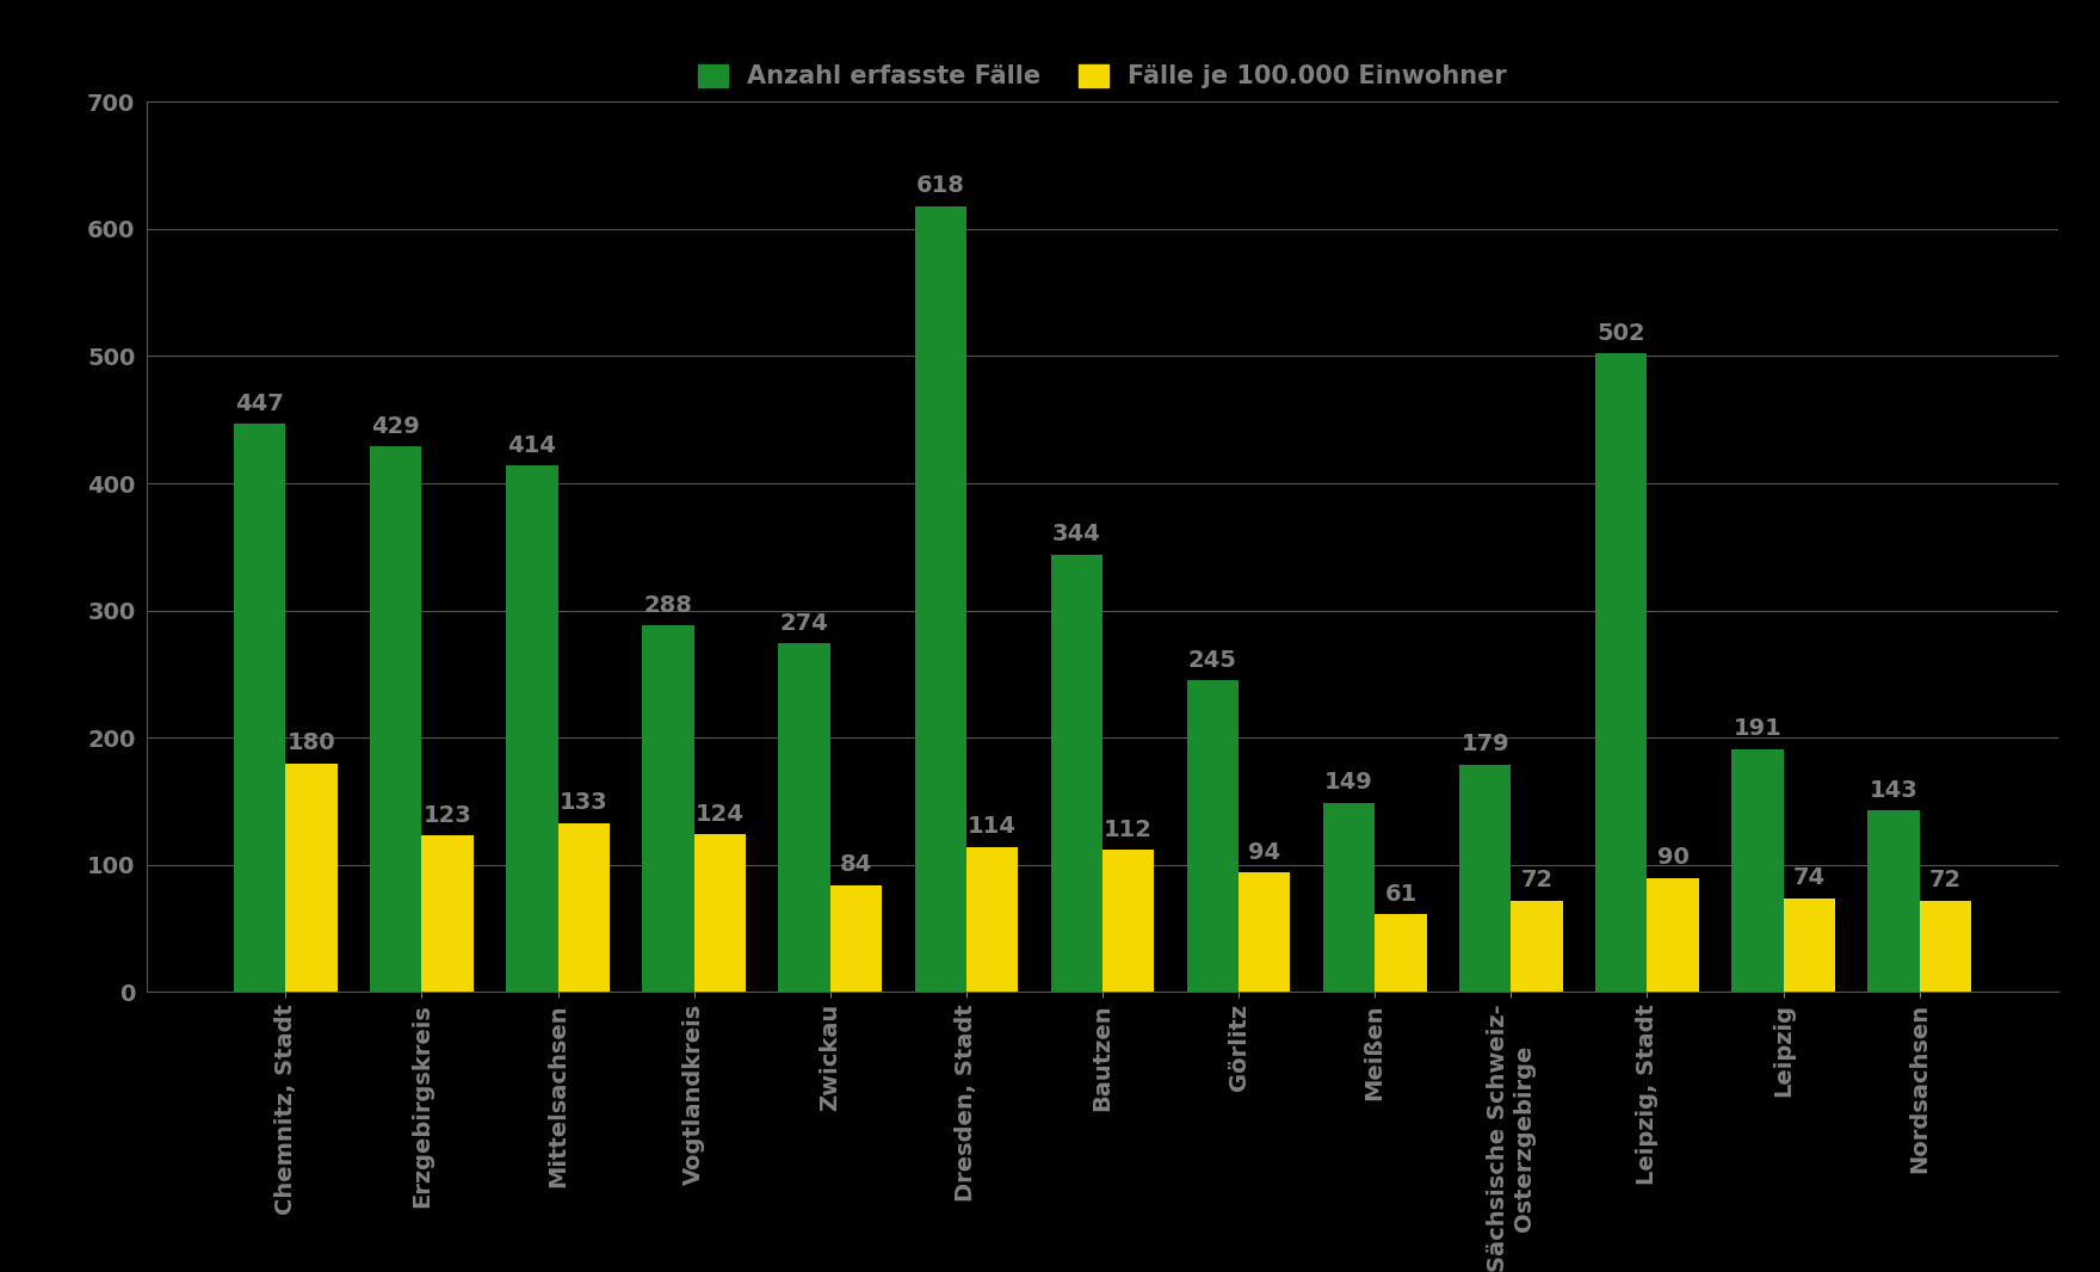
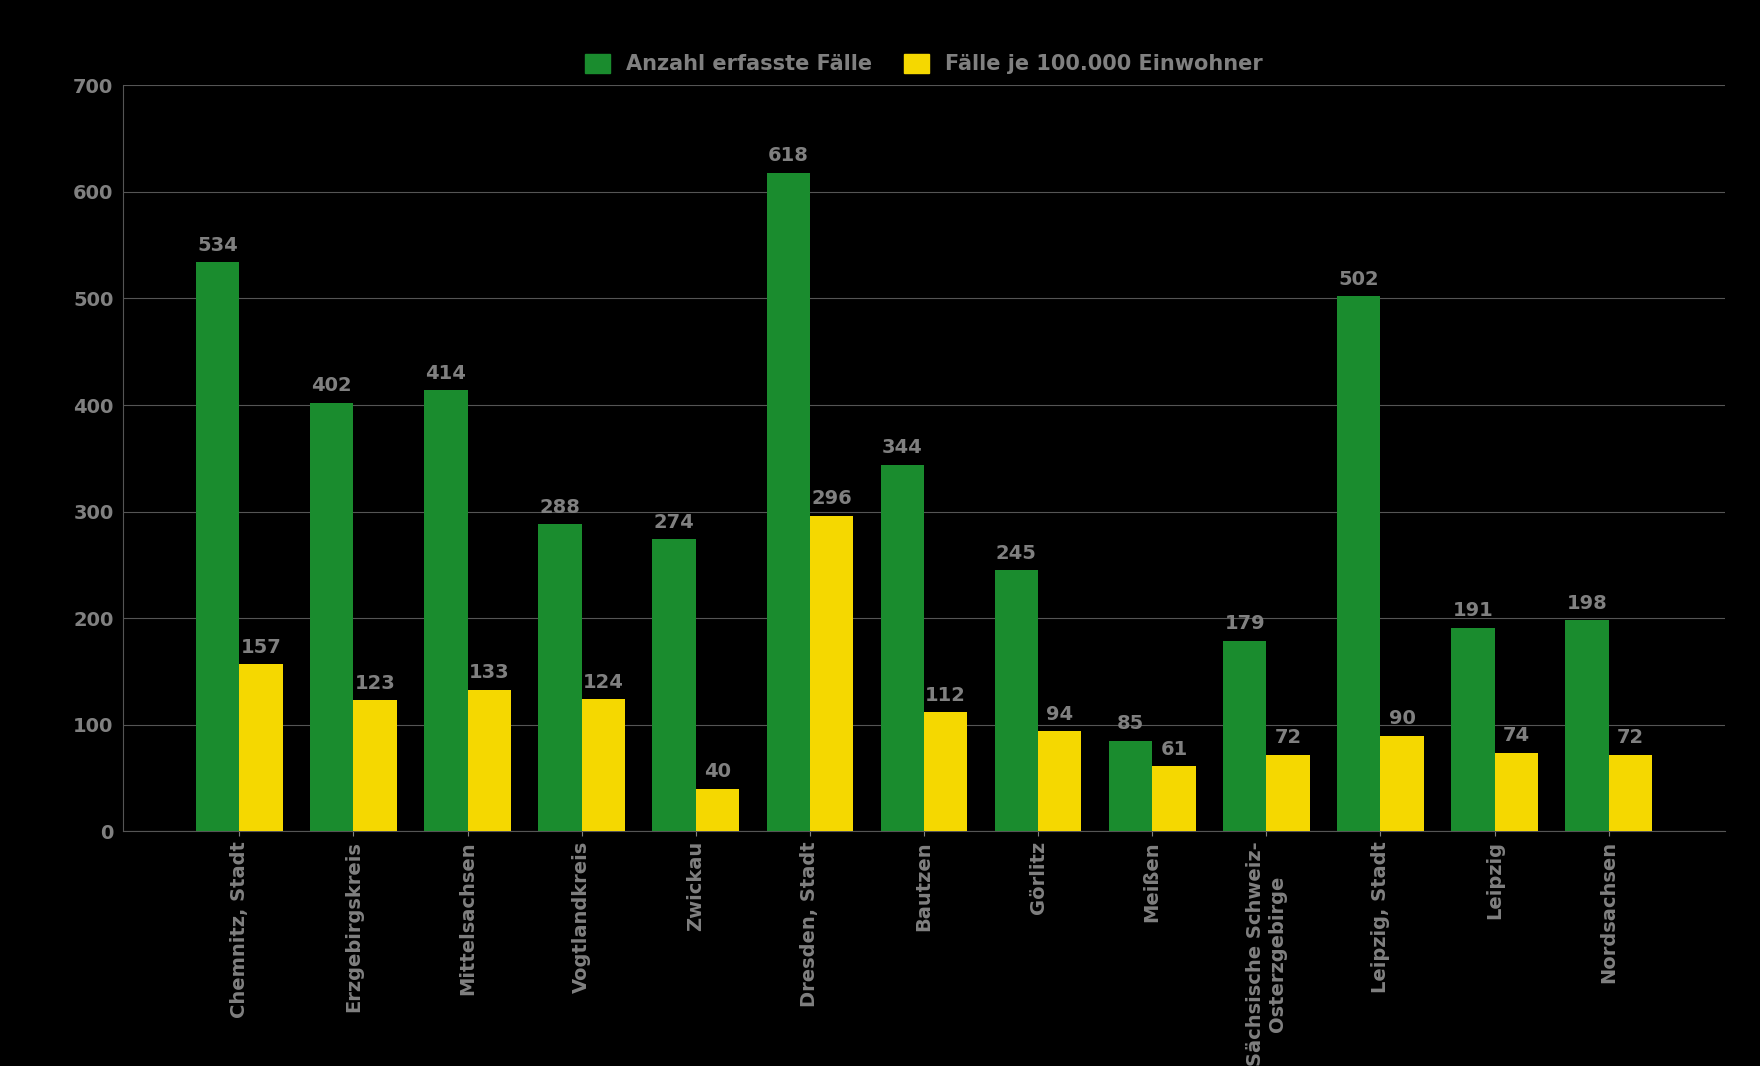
Anzahl erfasste Fälle/Chemnitz, Stadt: 447 -> 534
Fälle je 100.000 Einwohner/Chemnitz, Stadt: 180 -> 157
Anzahl erfasste Fälle/Erzgebirgskreis: 429 -> 402
Fälle je 100.000 Einwohner/Zwickau: 84 -> 40
Fälle je 100.000 Einwohner/Dresden, Stadt: 114 -> 296
Anzahl erfasste Fälle/Meißen: 149 -> 85
Anzahl erfasste Fälle/Nordsachsen: 143 -> 198
